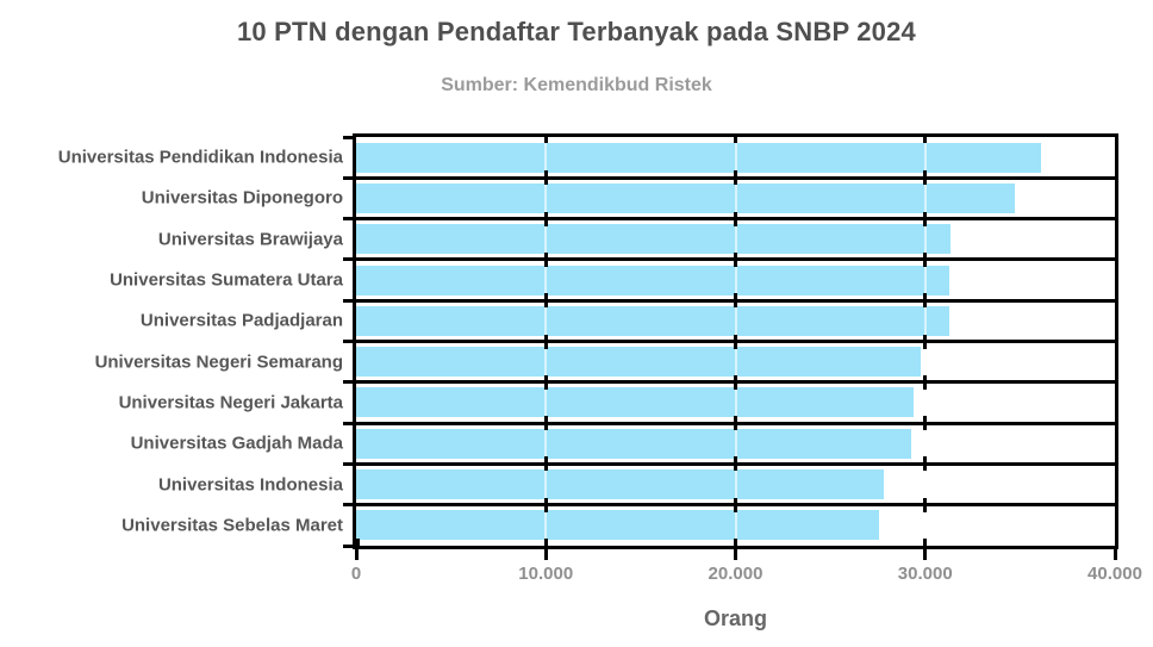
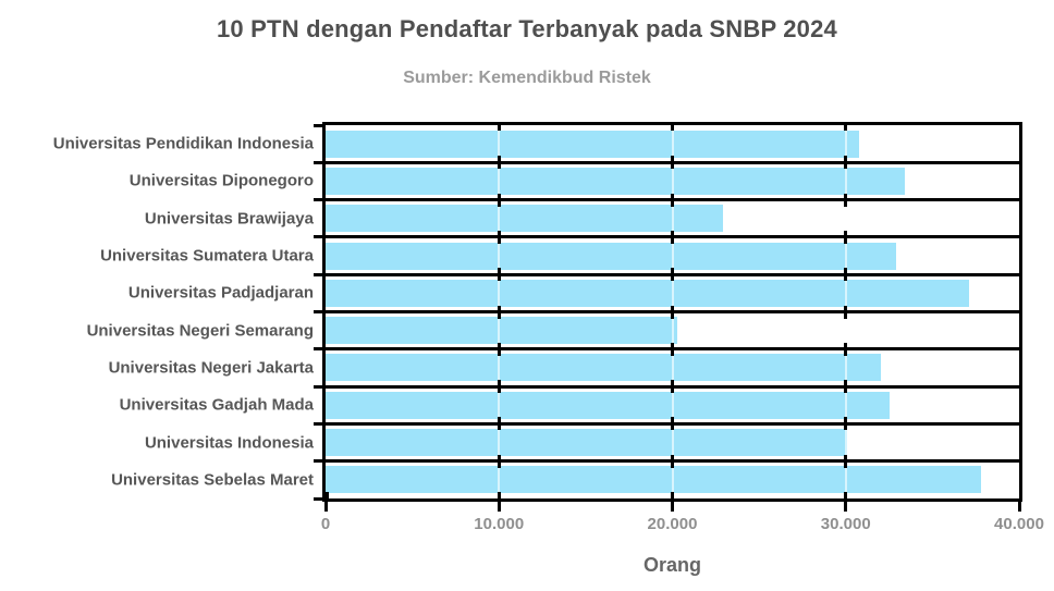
Universitas Pendidikan Indonesia: 36100 -> 30800
Universitas Diponegoro: 34700 -> 33400
Universitas Brawijaya: 31400 -> 22900
Universitas Sumatera Utara: 31300 -> 32900
Universitas Padjadjaran: 31300 -> 37100
Universitas Negeri Semarang: 29800 -> 20300
Universitas Negeri Jakarta: 29400 -> 32000
Universitas Gadjah Mada: 29200 -> 32500
Universitas Indonesia: 27800 -> 30100
Universitas Sebelas Maret: 27600 -> 37800
